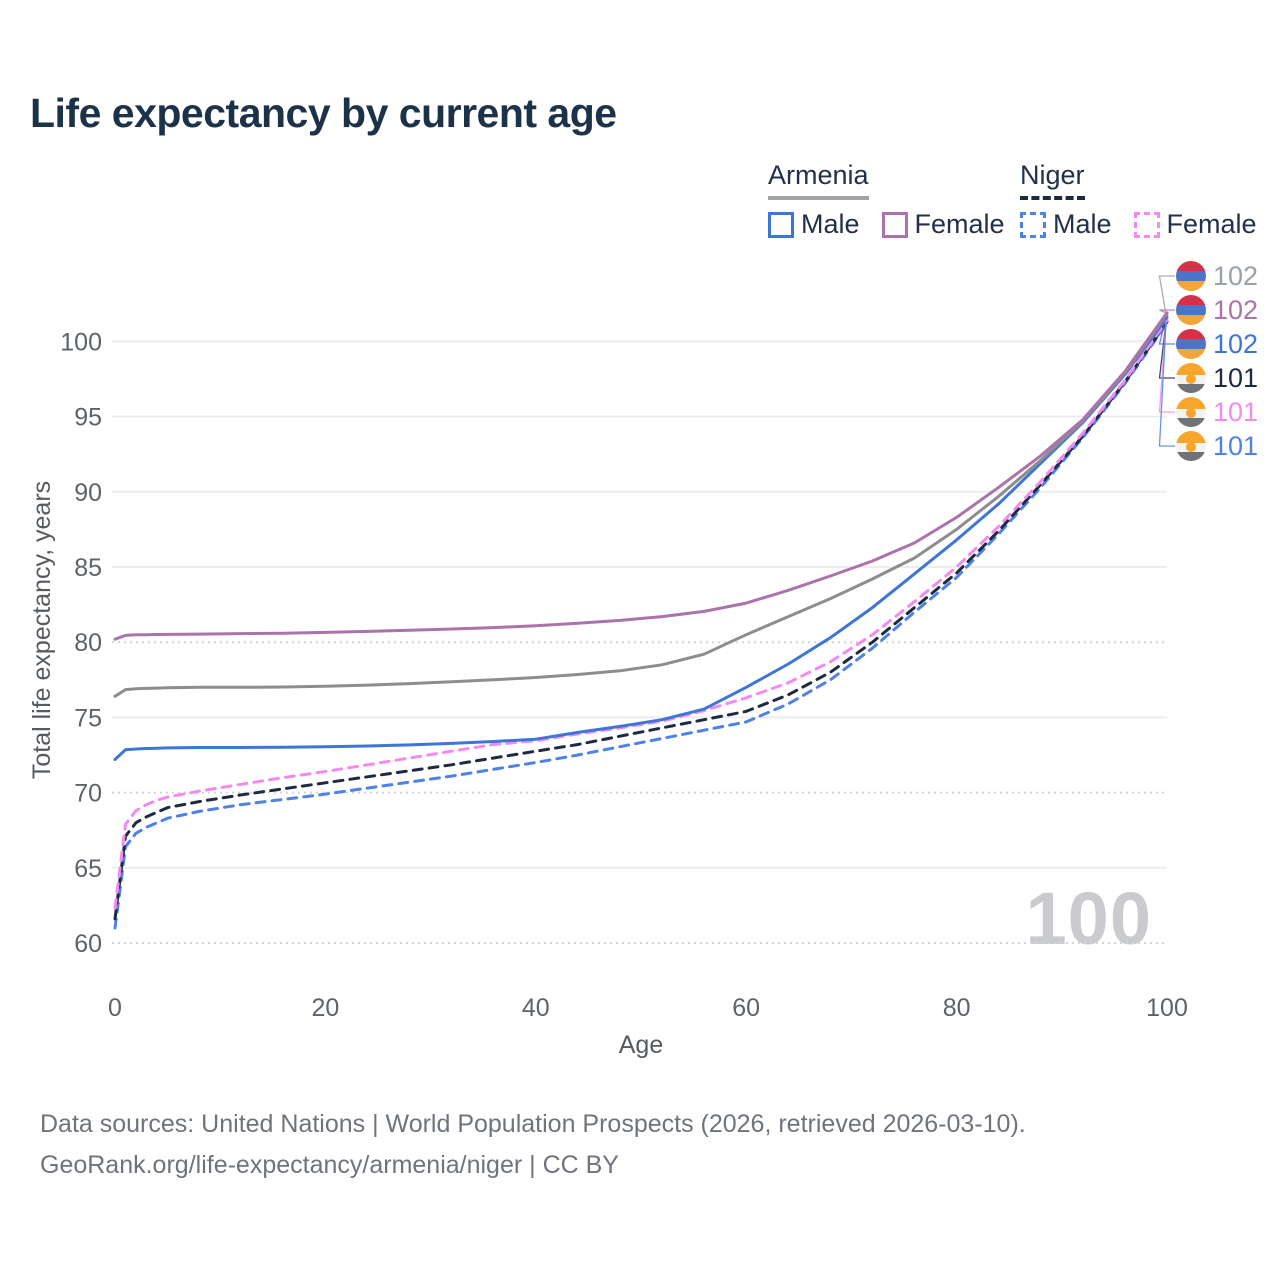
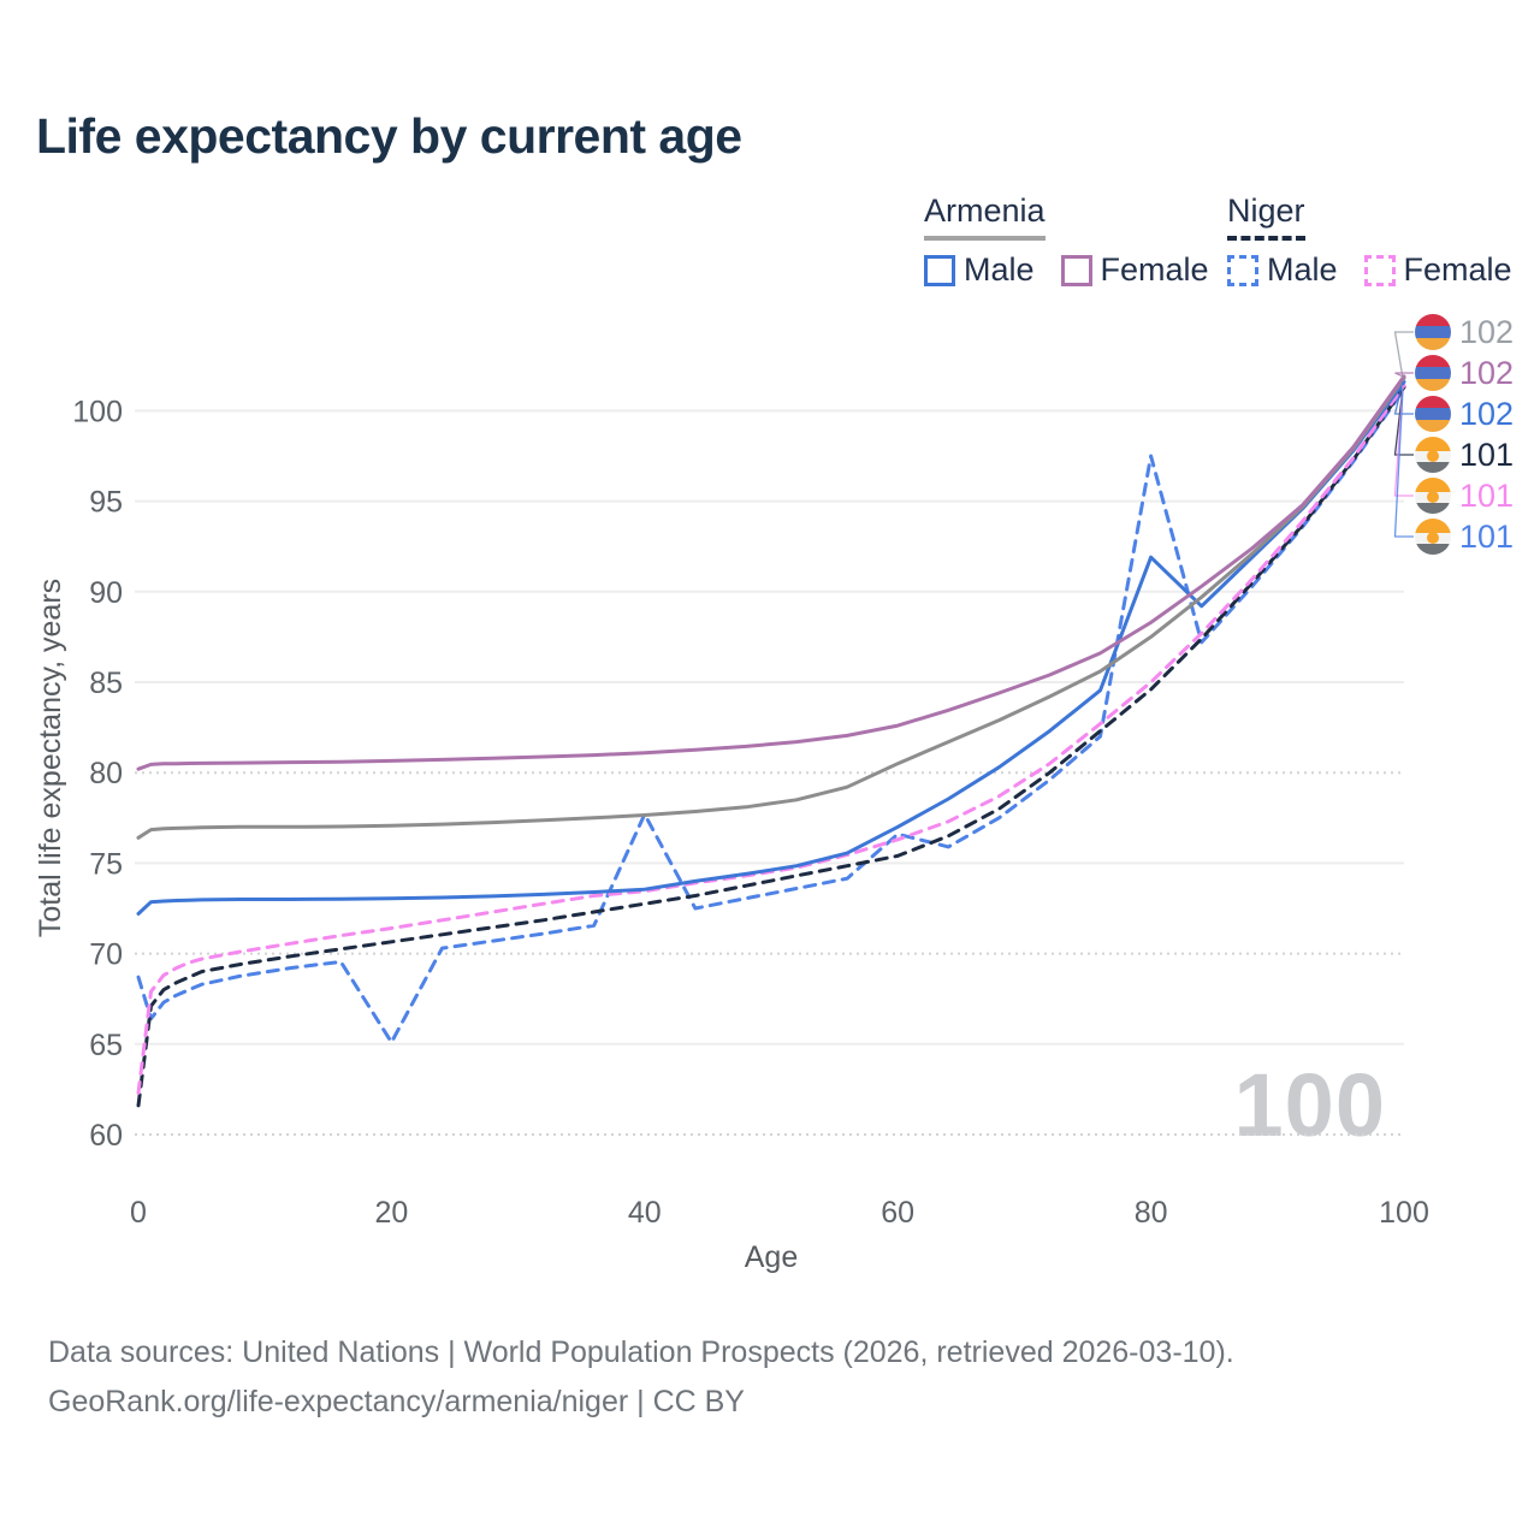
Niger Male/0: 61.0 -> 68.7
Niger Male/20: 69.9 -> 65.1
Niger Male/40: 72.0 -> 77.7
Niger Male/60: 74.7 -> 76.6
Niger Male/80: 84.3 -> 97.5
Armenia Male/80: 86.8 -> 91.9
